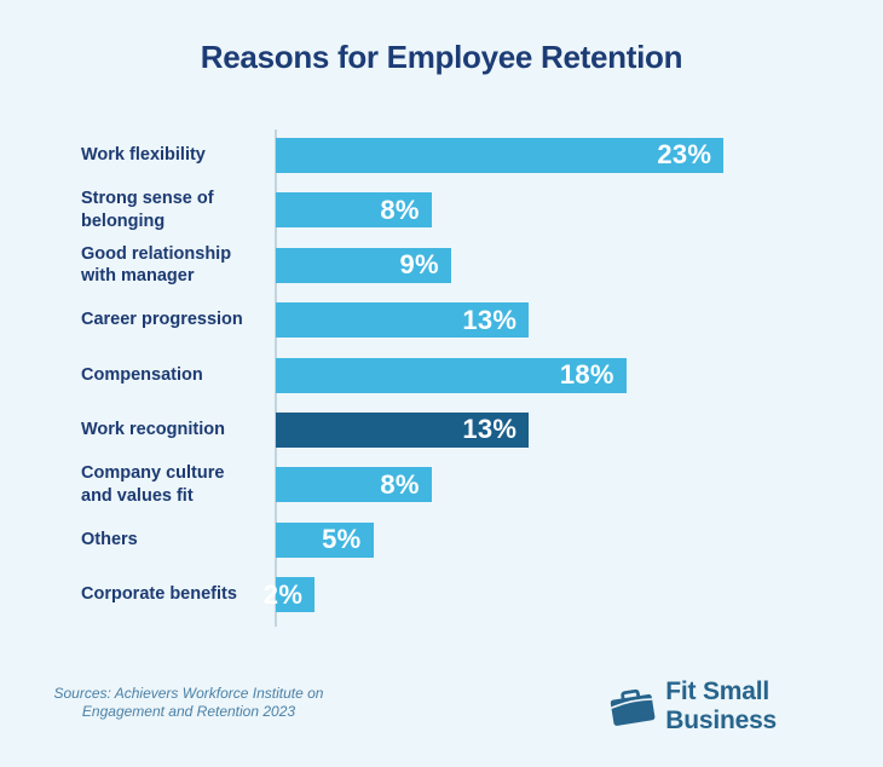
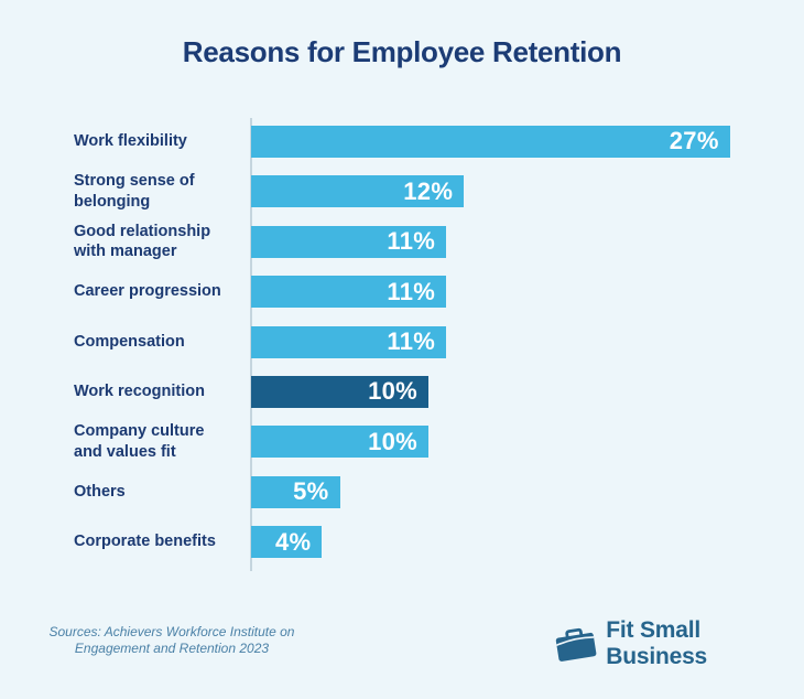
Work flexibility: 23% -> 27%
Strong sense of belonging: 8% -> 12%
Good relationship with manager: 9% -> 11%
Career progression: 13% -> 11%
Compensation: 18% -> 11%
Work recognition: 13% -> 10%
Company culture and values fit: 8% -> 10%
Corporate benefits: 2% -> 4%
